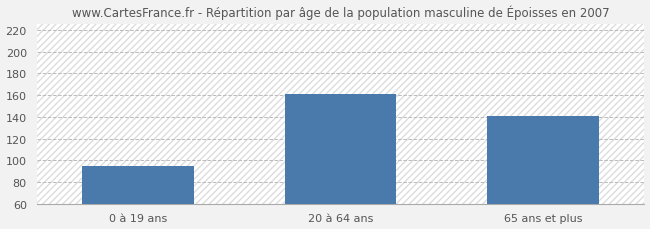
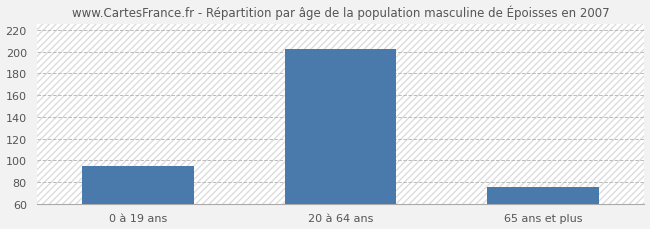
20 à 64 ans: 161 -> 202
65 ans et plus: 141 -> 75
